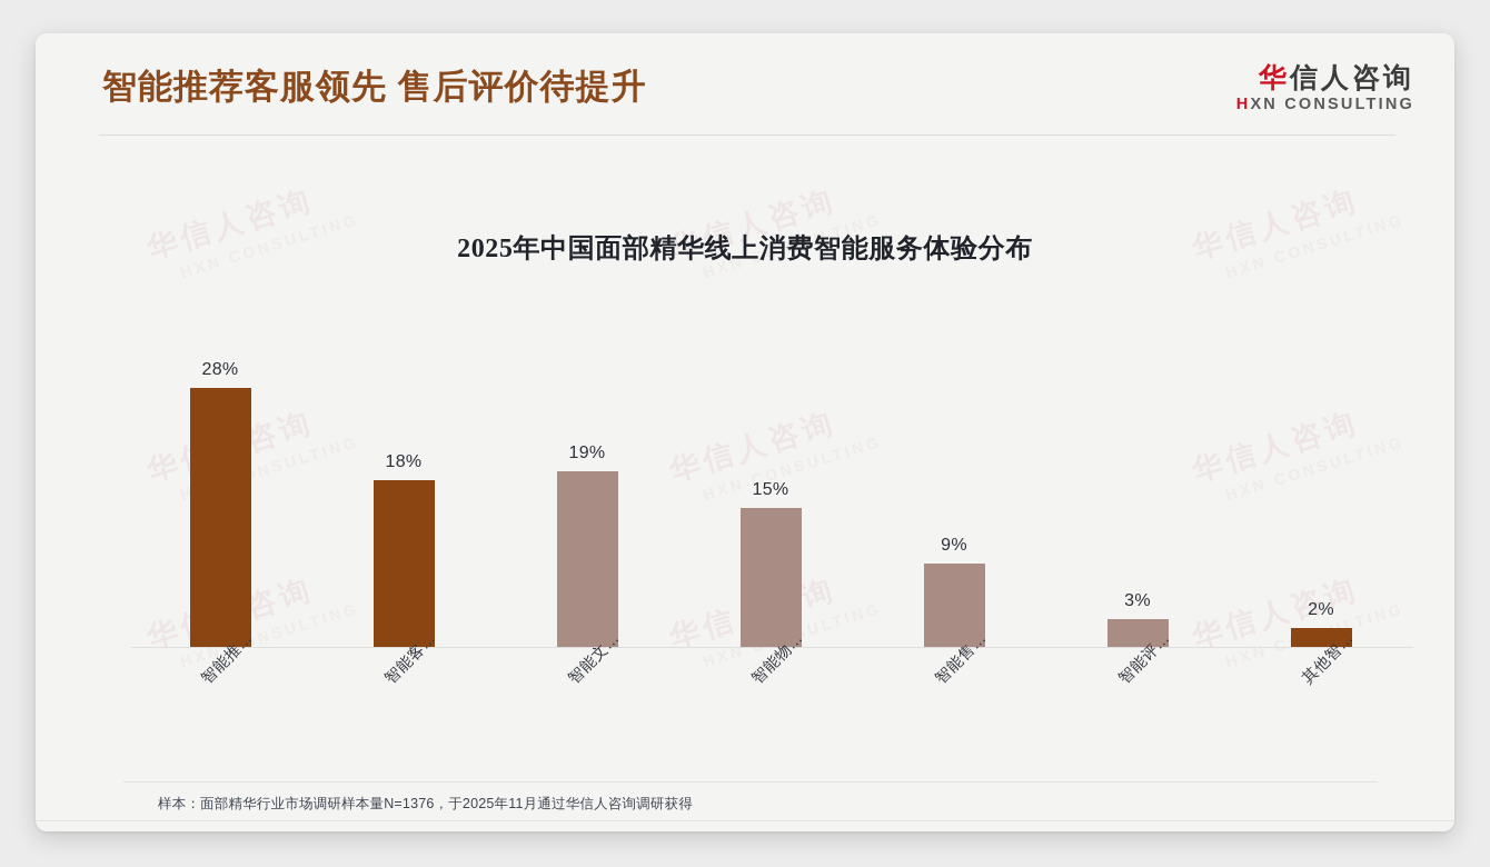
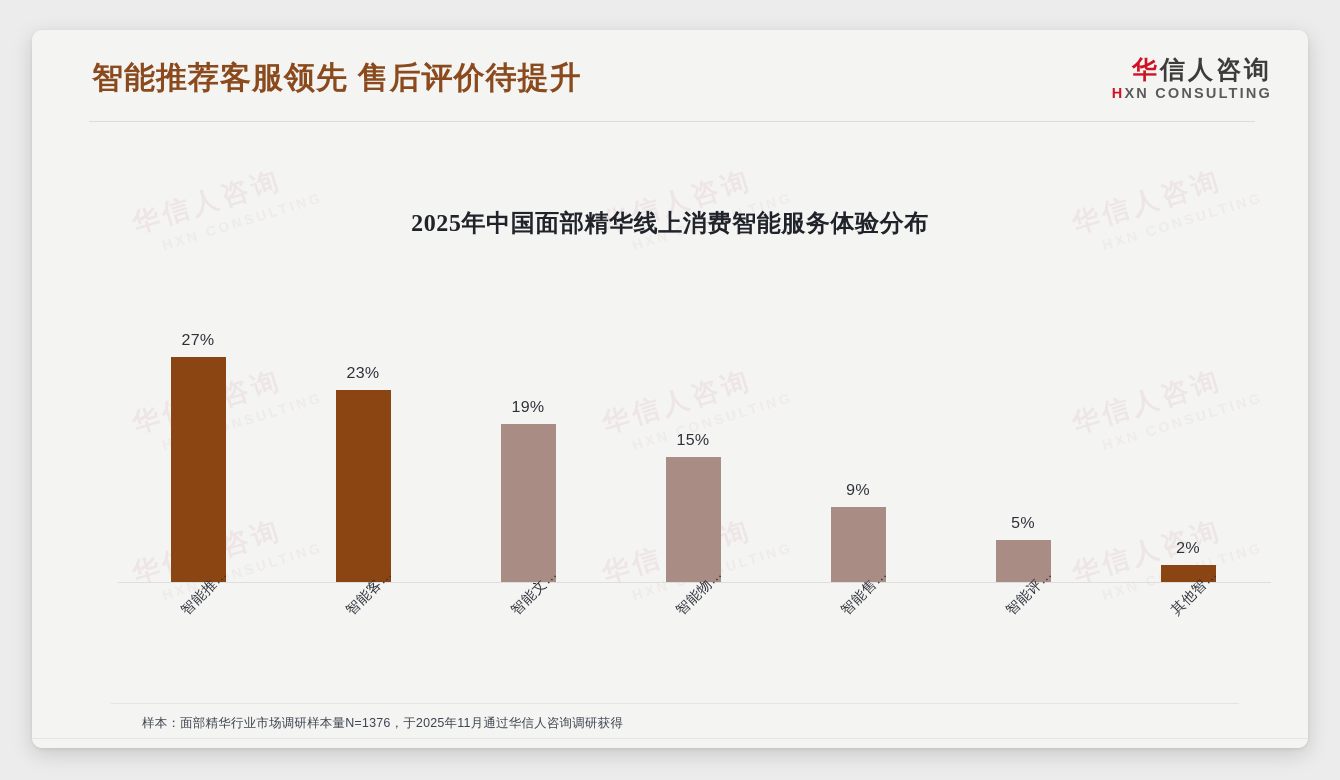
智能推…: 28% -> 27%
智能客…: 18% -> 23%
智能评…: 3% -> 5%
